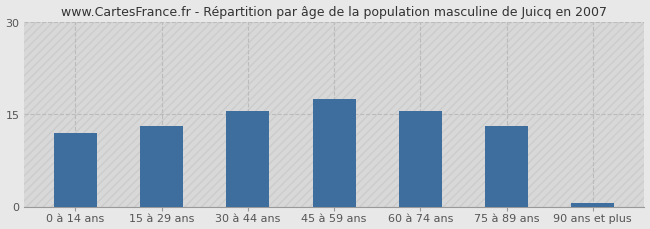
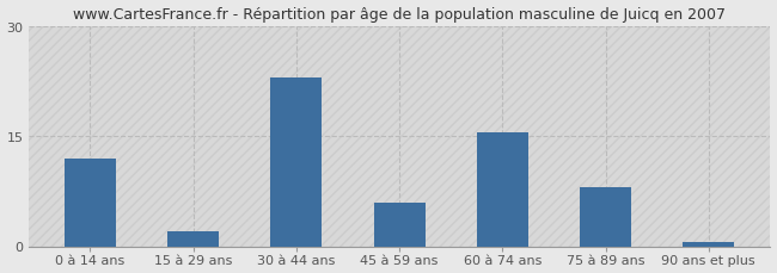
15 à 29 ans: 13.0 -> 2.0
30 à 44 ans: 15.5 -> 23.0
45 à 59 ans: 17.5 -> 6.0
75 à 89 ans: 13.0 -> 8.0
